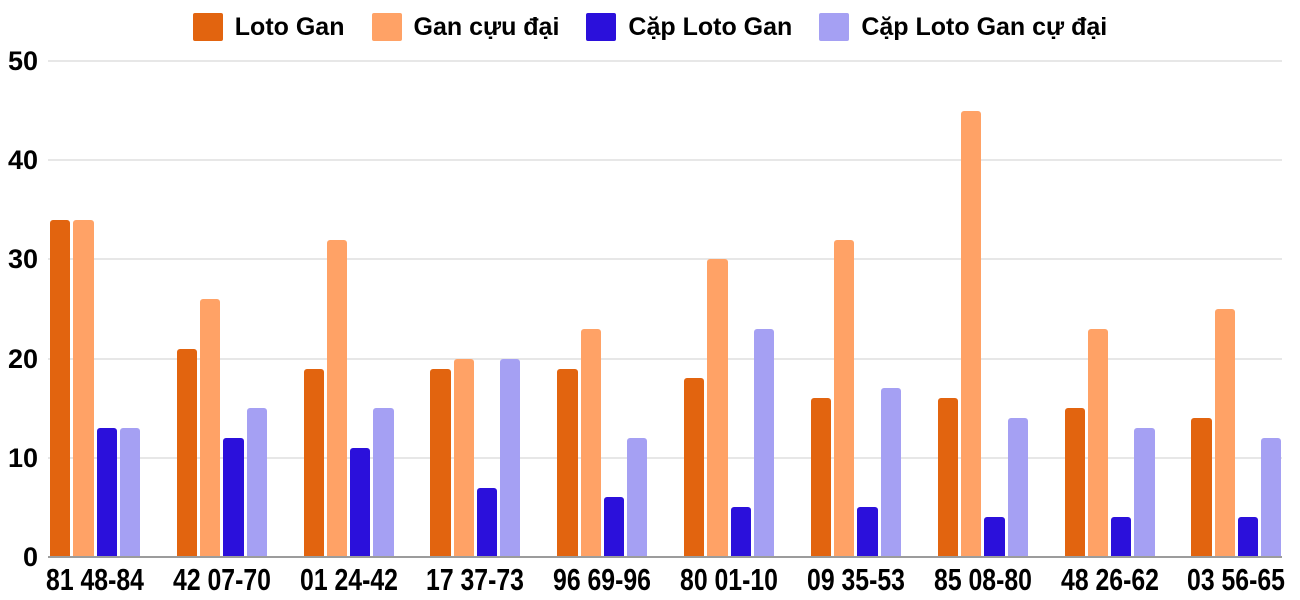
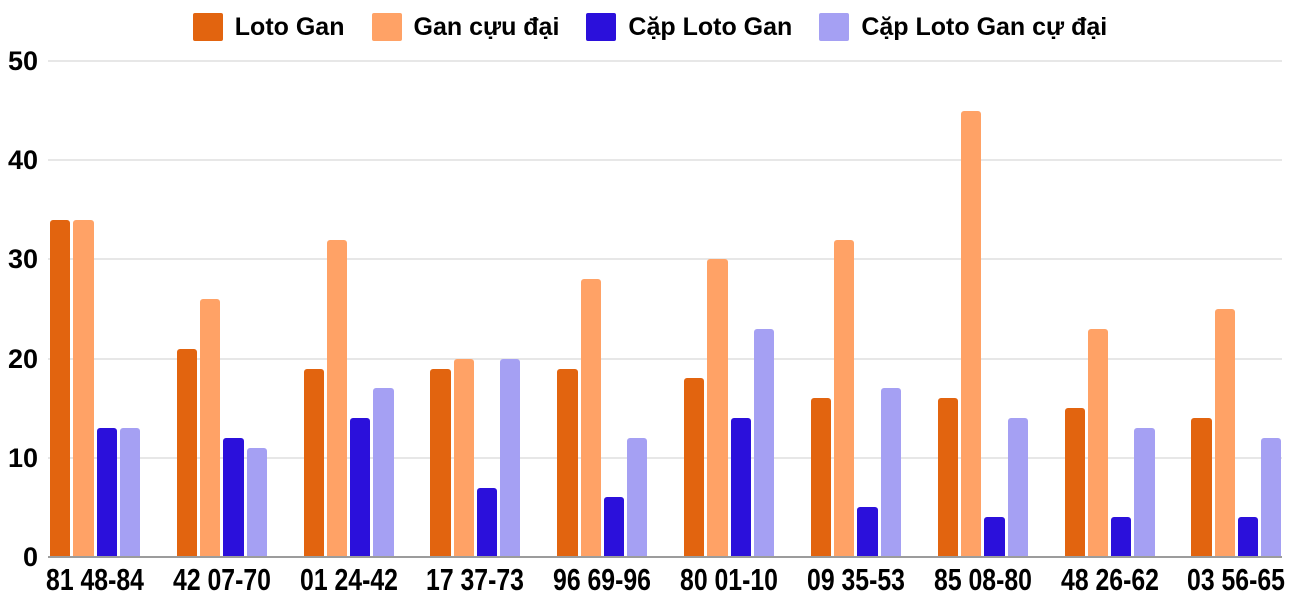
Cặp Loto Gan cự đại/42 07-70: 15 -> 11
Cặp Loto Gan/01 24-42: 11 -> 14
Cặp Loto Gan cự đại/01 24-42: 15 -> 17
Gan cựu đại/96 69-96: 23 -> 28
Cặp Loto Gan/80 01-10: 5 -> 14
